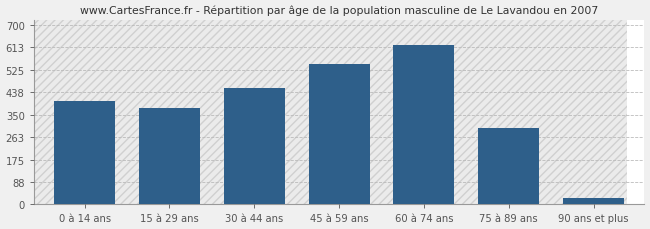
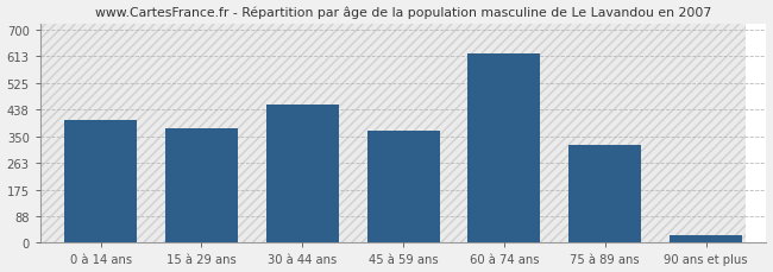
45 à 59 ans: 549 -> 370
75 à 89 ans: 298 -> 320
